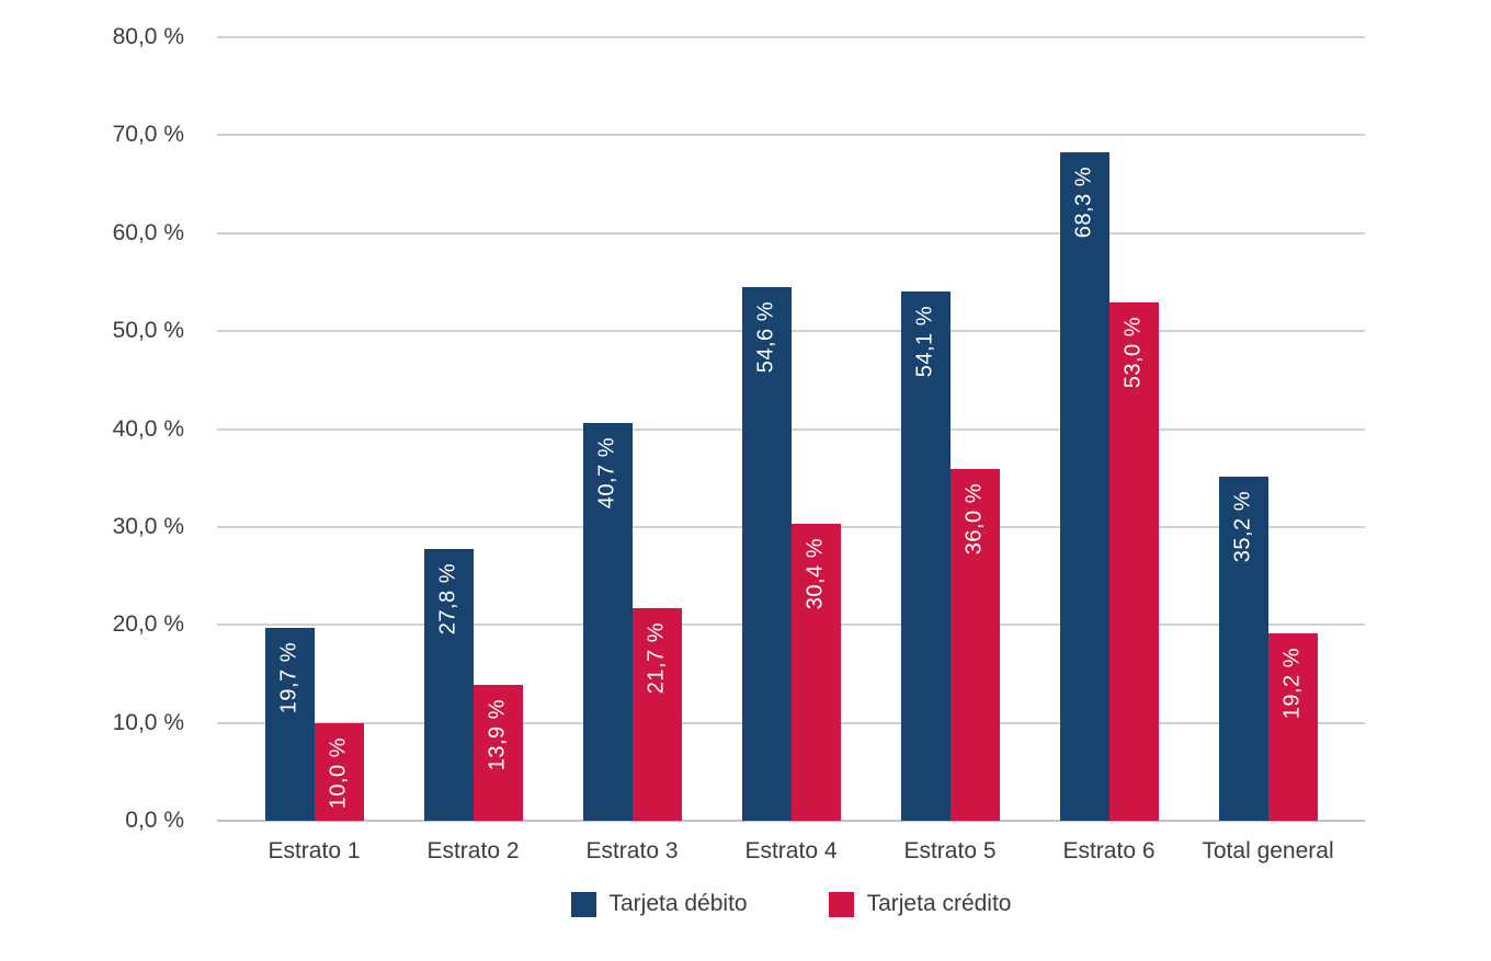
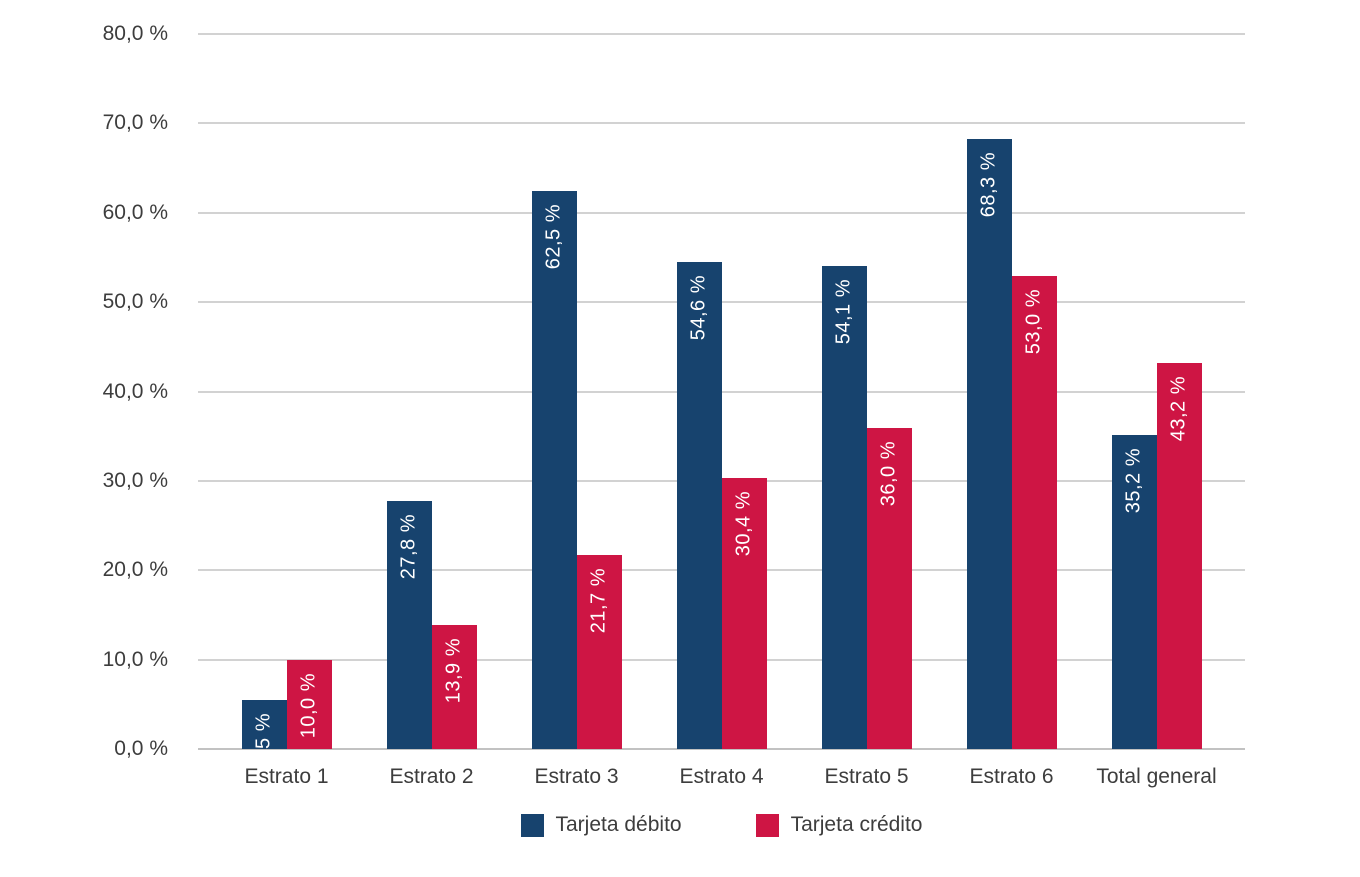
Tarjeta débito/Estrato 1: 19,7 -> 5,5
Tarjeta débito/Estrato 3: 40,7 -> 62,5
Tarjeta crédito/Total general: 19,2 -> 43,2
